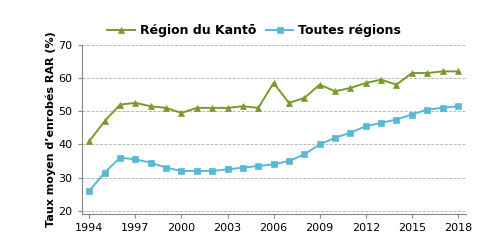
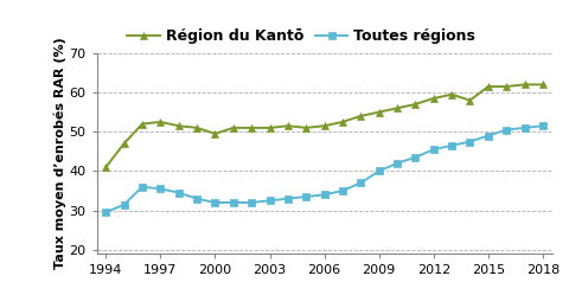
Toutes régions/1994: 26.0 -> 29.5
Région du Kantō/2006: 58.5 -> 51.5
Région du Kantō/2009: 58.0 -> 55.0
